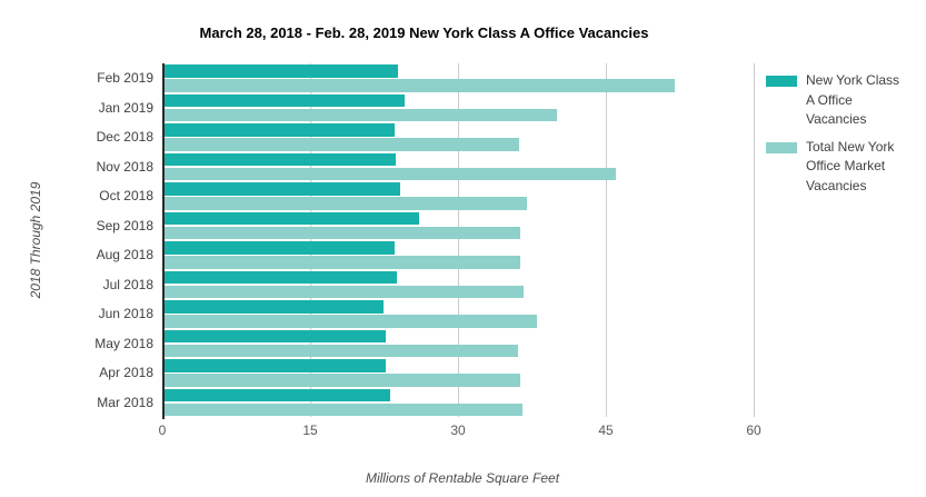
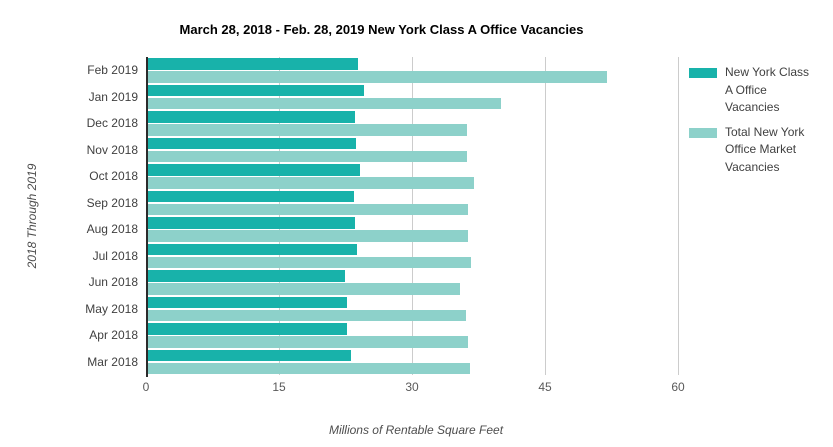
Total New York Office Market Vacancies/Nov 2018: 46 -> 36
New York Class A Office Vacancies/Sep 2018: 26 -> 24
Total New York Office Market Vacancies/Jun 2018: 38 -> 35
